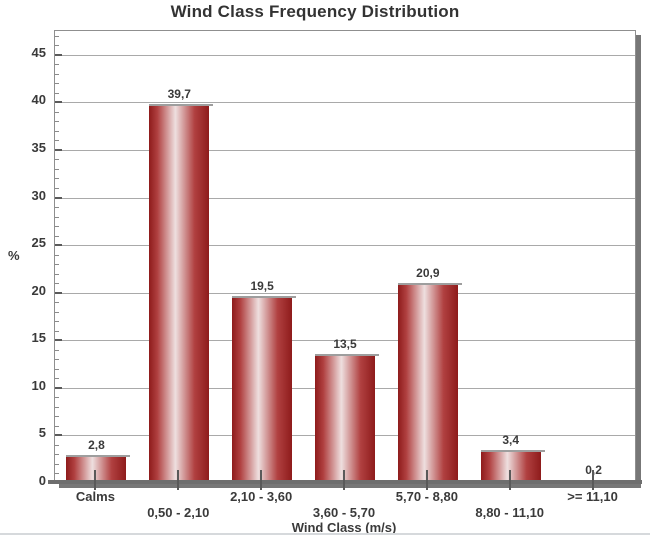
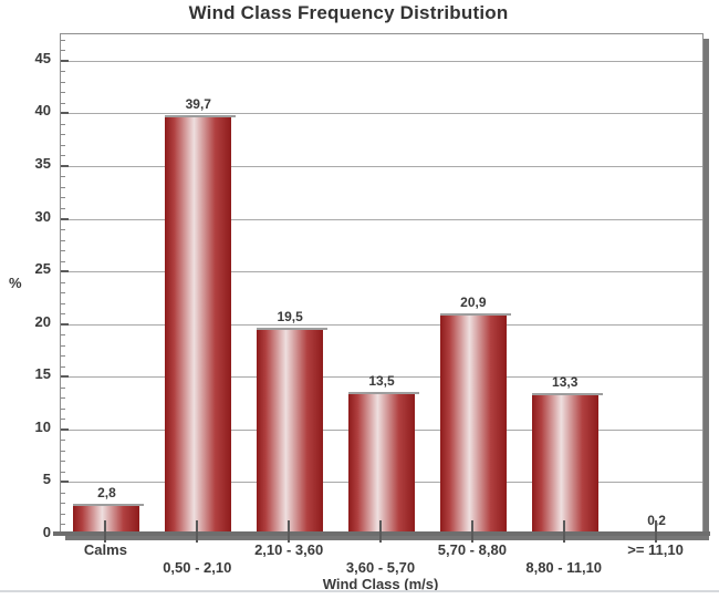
8,80 - 11,10: 3,4 -> 13,3
